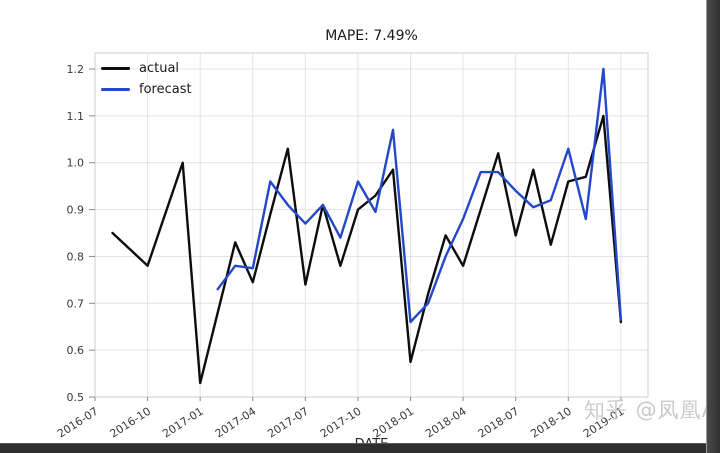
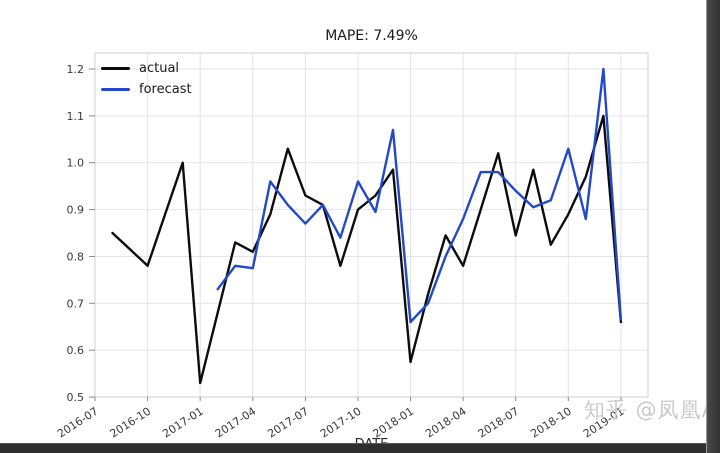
actual/2017-04: 0.74 -> 0.81
actual/2017-07: 0.74 -> 0.93
actual/2018-10: 0.96 -> 0.89
